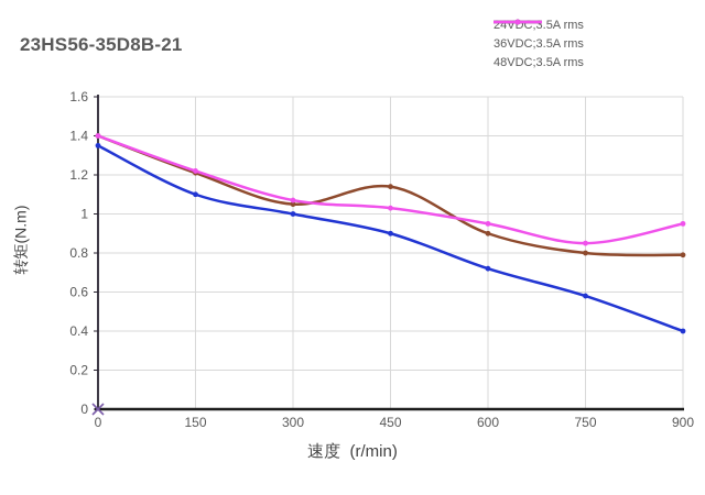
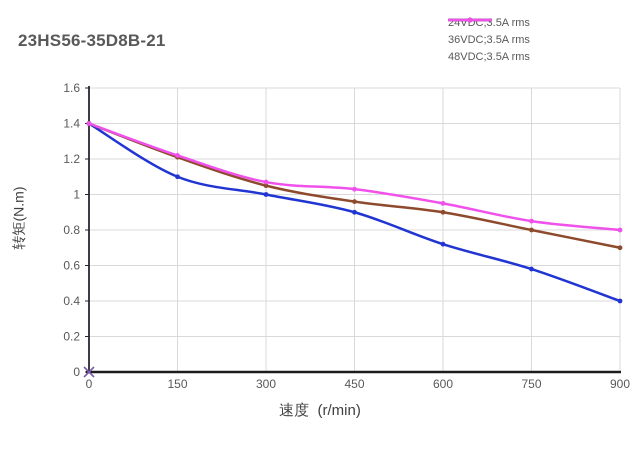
24VDC;3.5A rms/0: 1.35 -> 1.40
36VDC;3.5A rms/450: 1.14 -> 0.96
36VDC;3.5A rms/900: 0.79 -> 0.70
48VDC;3.5A rms/900: 0.95 -> 0.80
